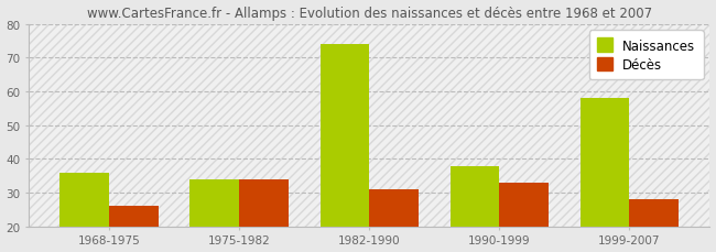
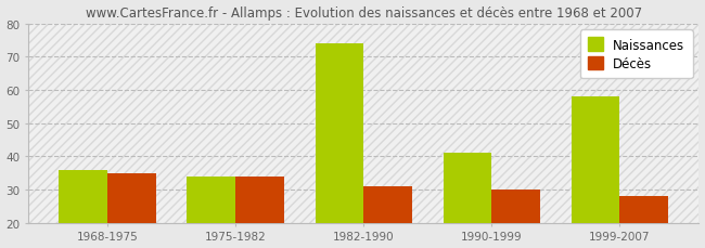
Décès/1968-1975: 26 -> 35
Naissances/1990-1999: 38 -> 41
Décès/1990-1999: 33 -> 30
